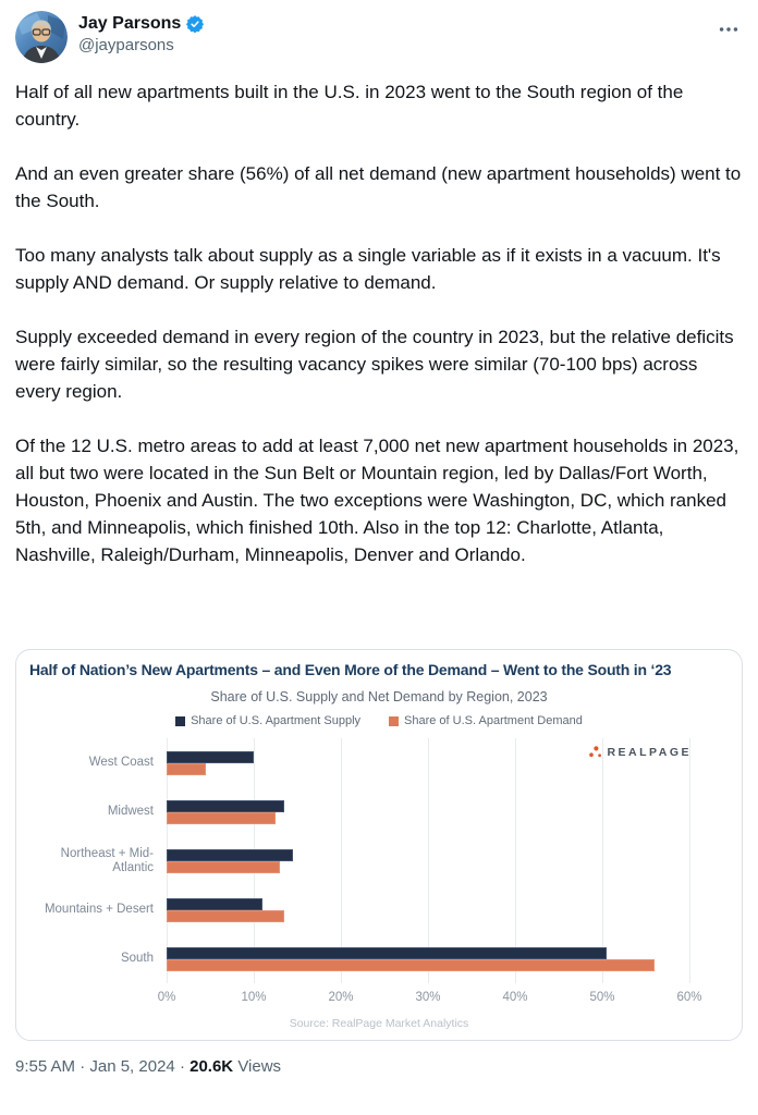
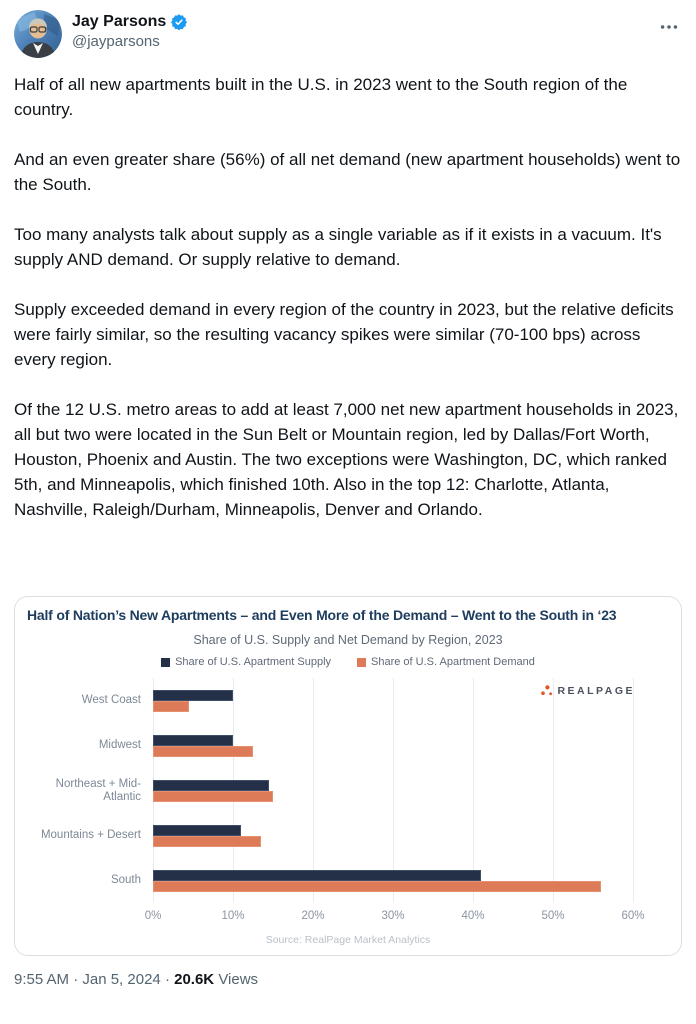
Share of U.S. Apartment Supply/Midwest: 14% -> 10%
Share of U.S. Apartment Demand/Northeast + Mid-Atlantic: 13% -> 15%
Share of U.S. Apartment Supply/South: 50% -> 41%
